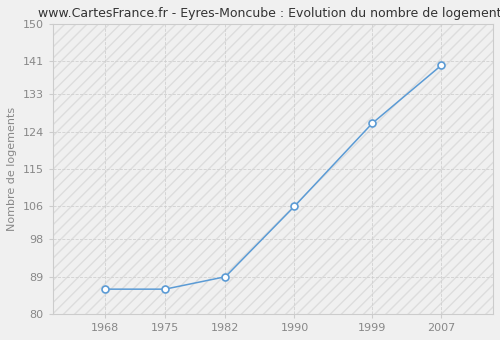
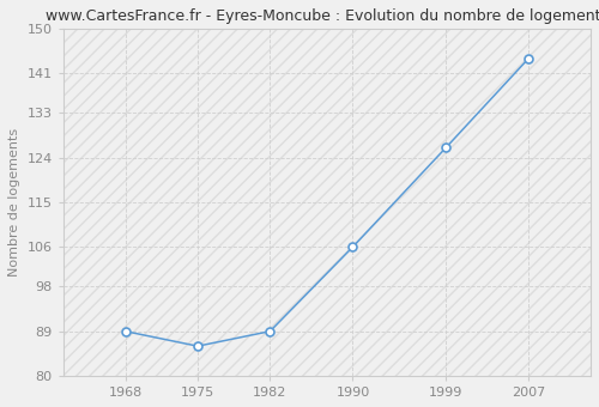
1968: 86 -> 89
2007: 140 -> 144
